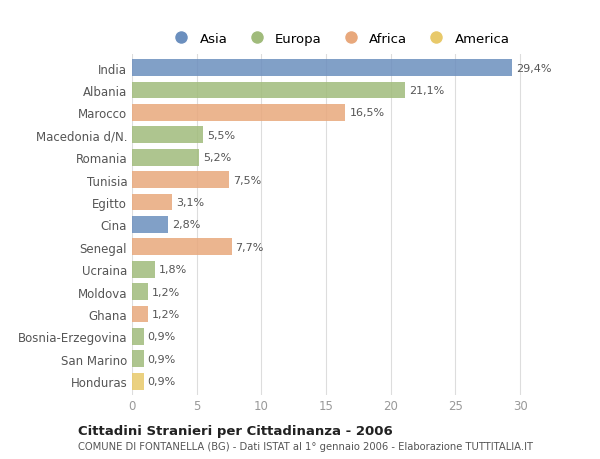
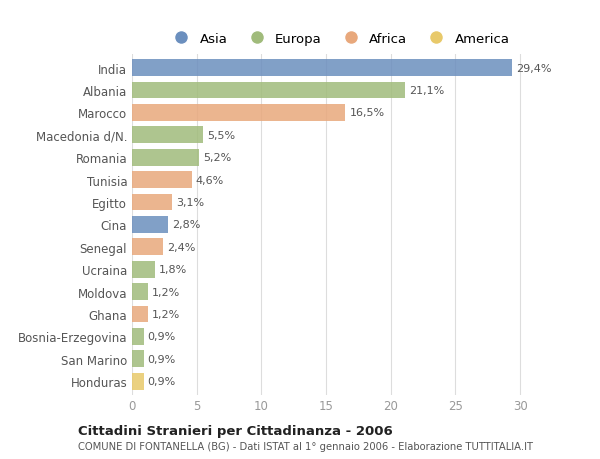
Tunisia: 7,5% -> 4,6%
Senegal: 7,7% -> 2,4%
